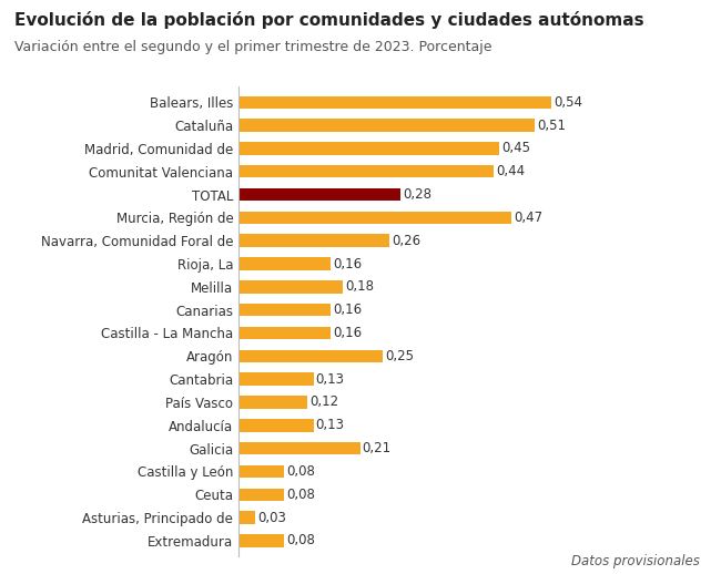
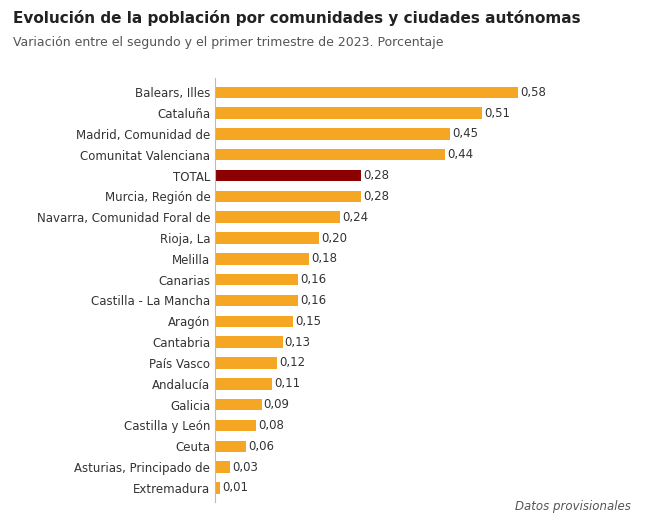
Balears, Illes: 0,54 -> 0,58
Murcia, Región de: 0,47 -> 0,28
Navarra, Comunidad Foral de: 0,26 -> 0,24
Rioja, La: 0,16 -> 0,20
Aragón: 0,25 -> 0,15
Andalucía: 0,13 -> 0,11
Galicia: 0,21 -> 0,09
Ceuta: 0,08 -> 0,06
Extremadura: 0,08 -> 0,01
